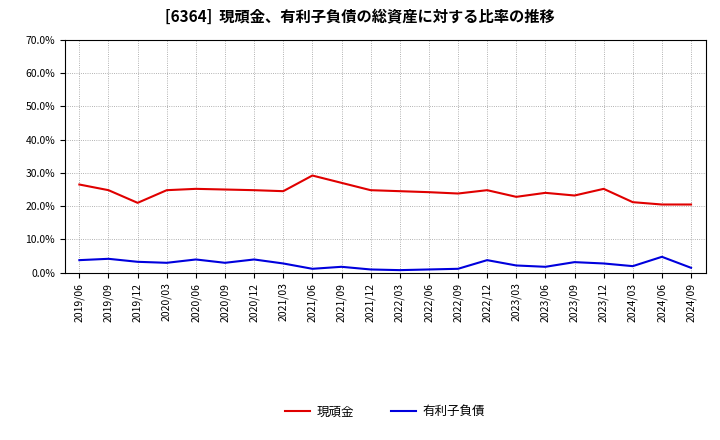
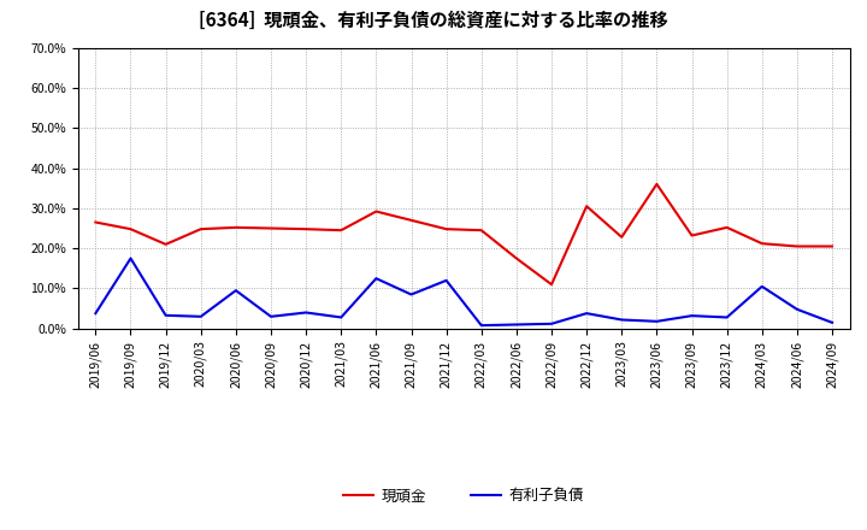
有利子負債/2019/09: 4.2% -> 17.5%
有利子負債/2020/06: 4.0% -> 9.5%
有利子負債/2021/06: 1.2% -> 12.5%
有利子負債/2021/09: 1.8% -> 8.5%
有利子負債/2021/12: 1.0% -> 12.0%
現頑金/2022/06: 24.2% -> 17.5%
現頑金/2022/09: 23.8% -> 11.0%
現頑金/2022/12: 24.8% -> 30.5%
現頑金/2023/06: 24.0% -> 36.0%
有利子負債/2024/03: 2.0% -> 10.5%
